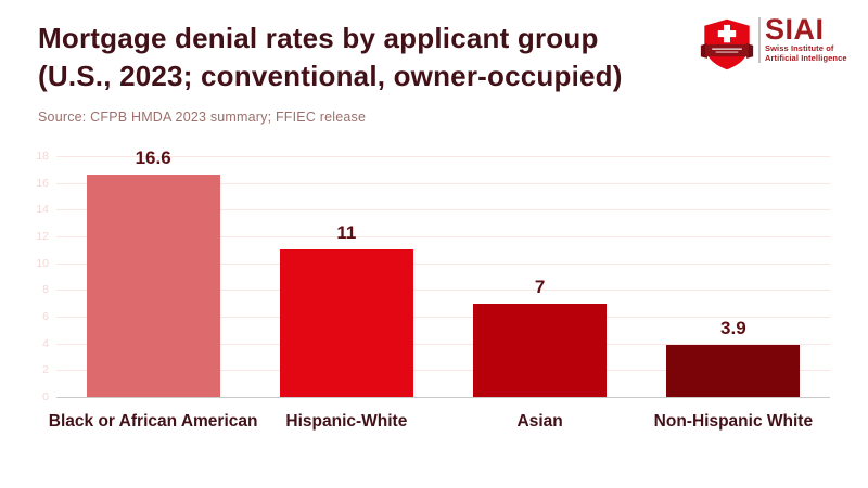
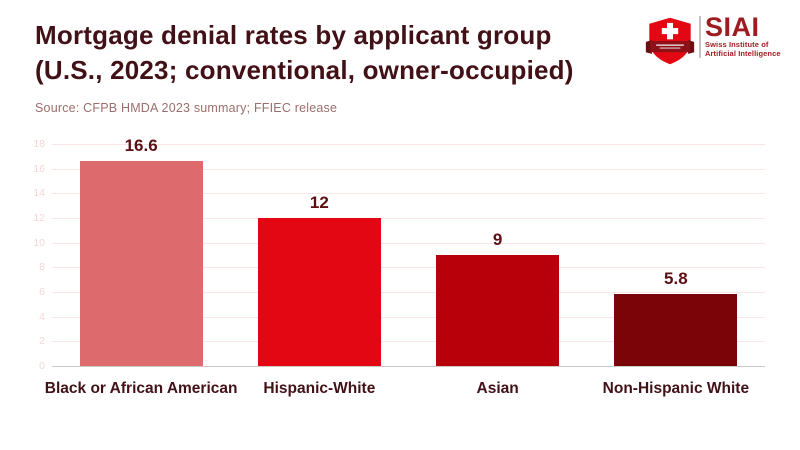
Hispanic-White: 11 -> 12
Asian: 7 -> 9
Non-Hispanic White: 3.9 -> 5.8
